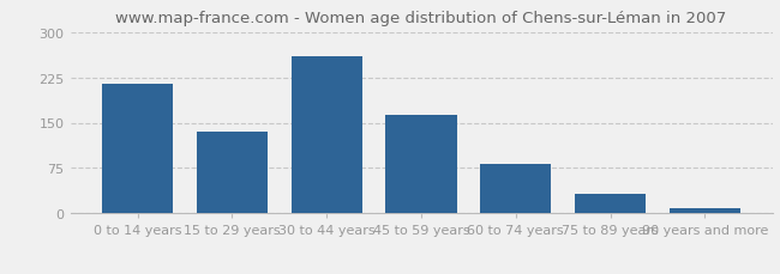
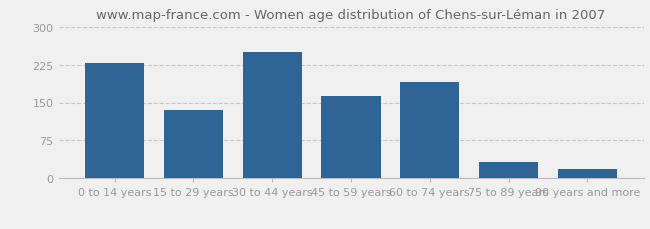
0 to 14 years: 215 -> 228
30 to 44 years: 260 -> 250
60 to 74 years: 82 -> 190
90 years and more: 8 -> 18
